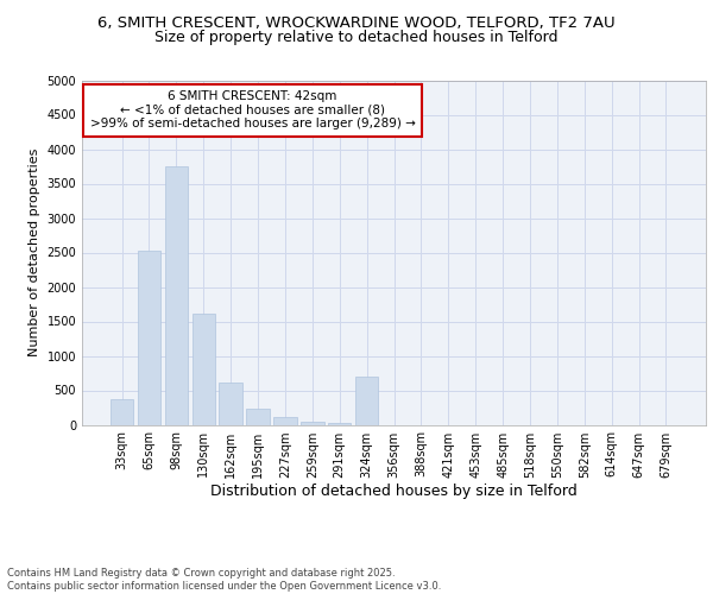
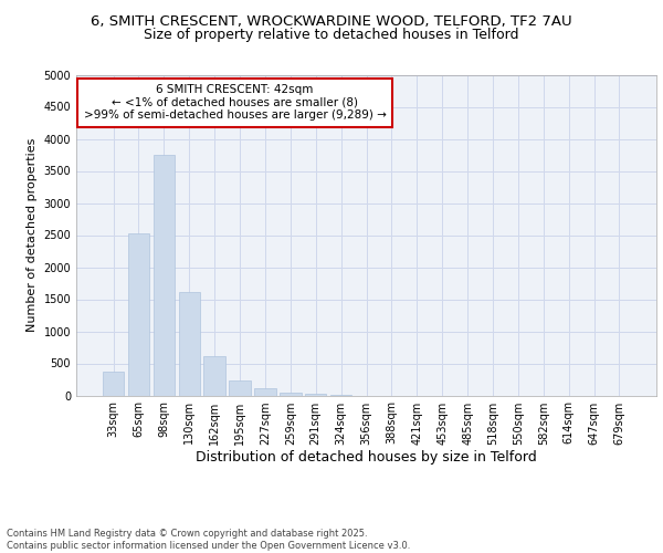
324sqm: 700 -> 10
